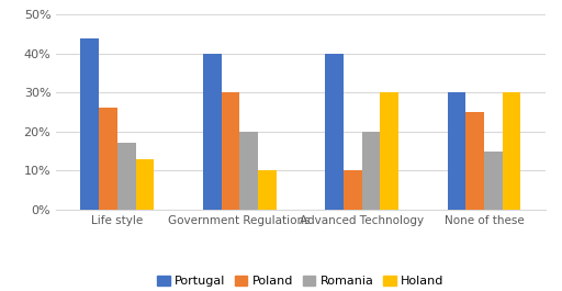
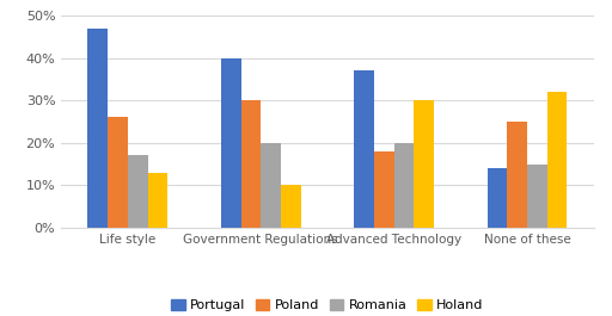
Portugal/Life style: 44% -> 47%
Portugal/Advanced Technology: 40% -> 37%
Poland/Advanced Technology: 10% -> 18%
Portugal/None of these: 30% -> 14%
Holand/None of these: 30% -> 32%
